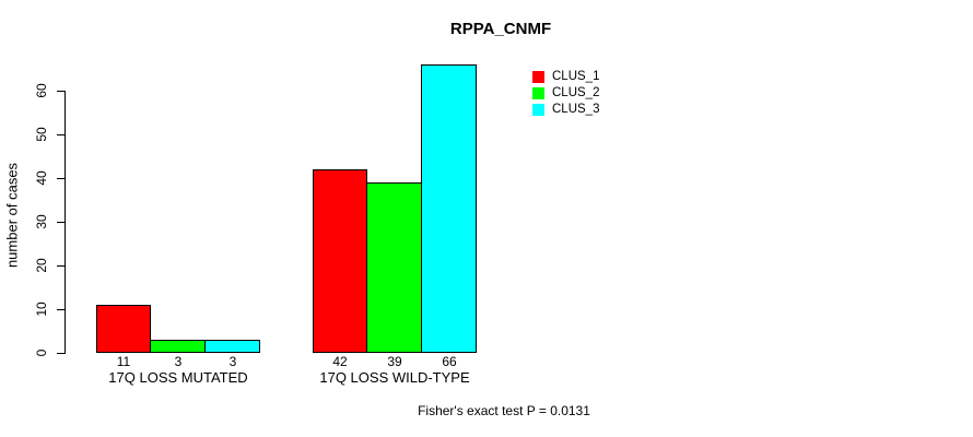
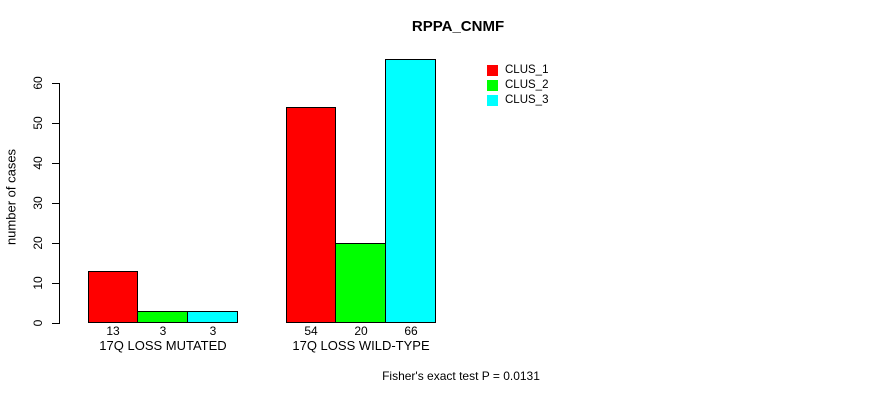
CLUS_1/17Q LOSS MUTATED: 11 -> 13
CLUS_1/17Q LOSS WILD-TYPE: 42 -> 54
CLUS_2/17Q LOSS WILD-TYPE: 39 -> 20
